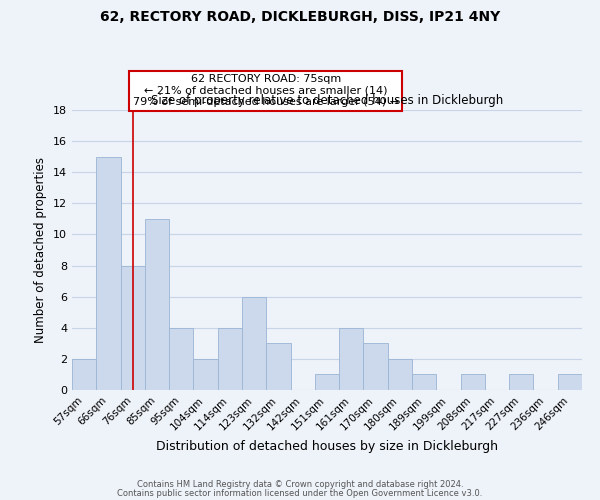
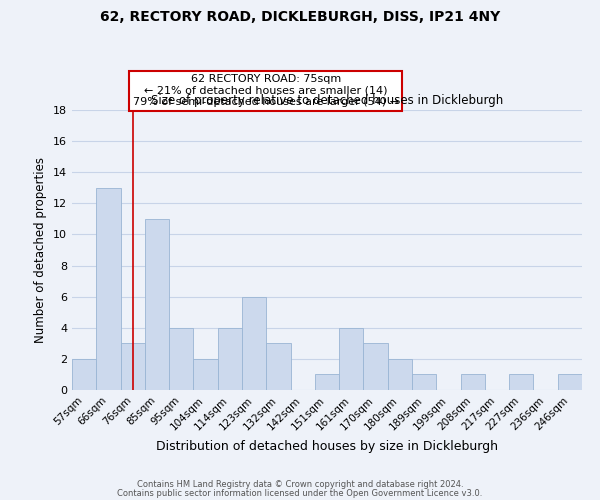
66sqm: 15 -> 13
76sqm: 8 -> 3
